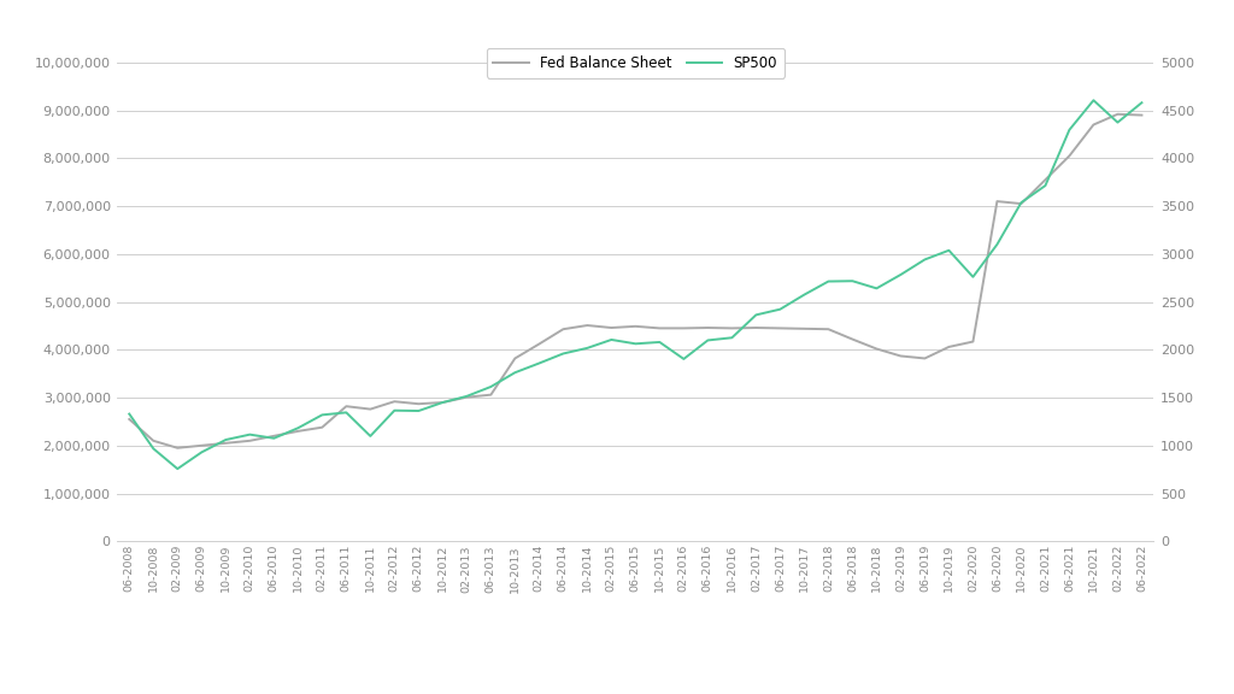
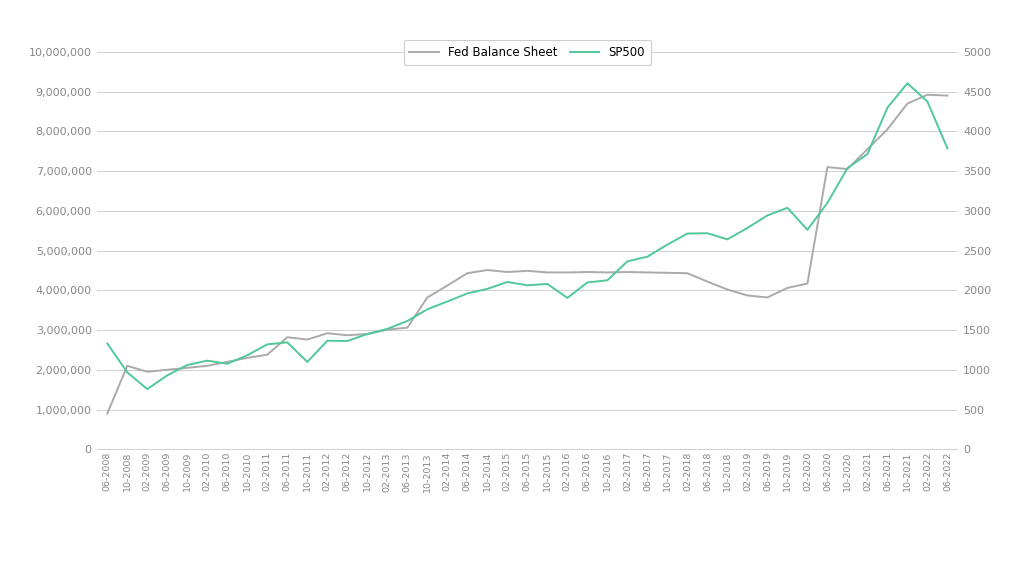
Fed Balance Sheet/06-2008: 2,550,000 -> 900,000
SP500/06-2022: 4580 -> 3780
